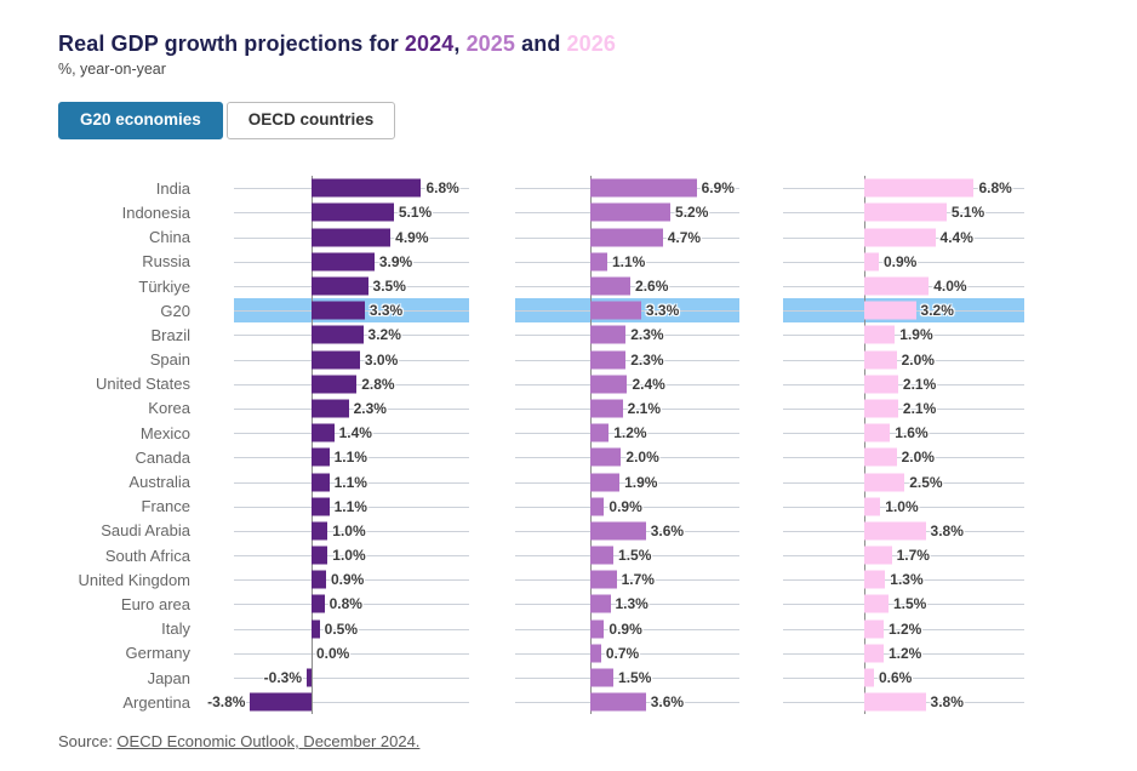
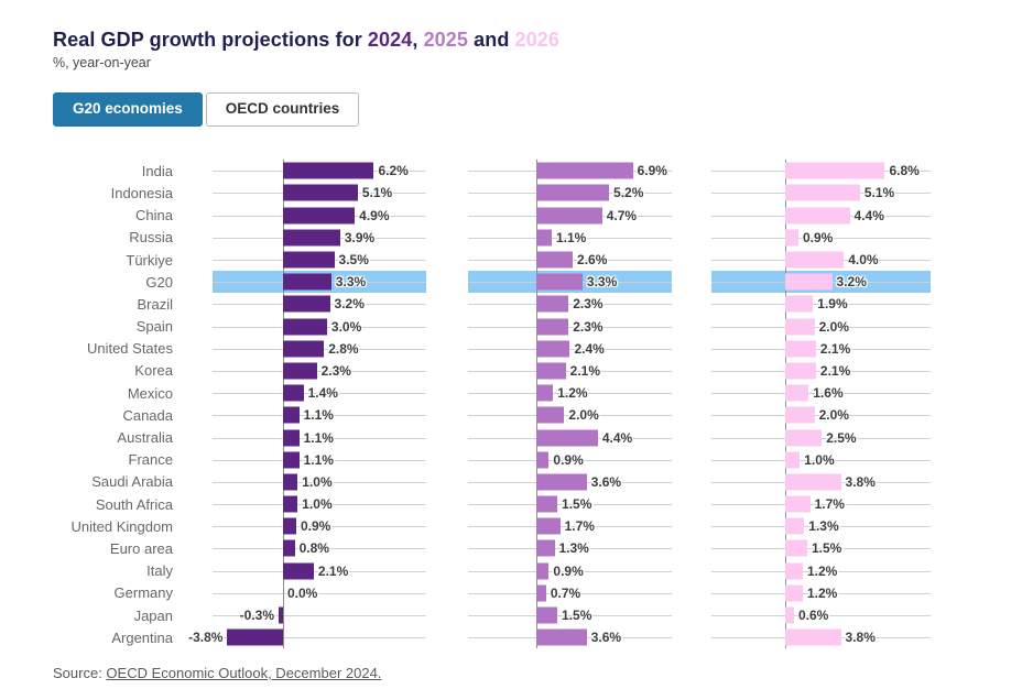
2024/India: 6.8% -> 6.2%
2025/Australia: 1.9% -> 4.4%
2024/Italy: 0.5% -> 2.1%
